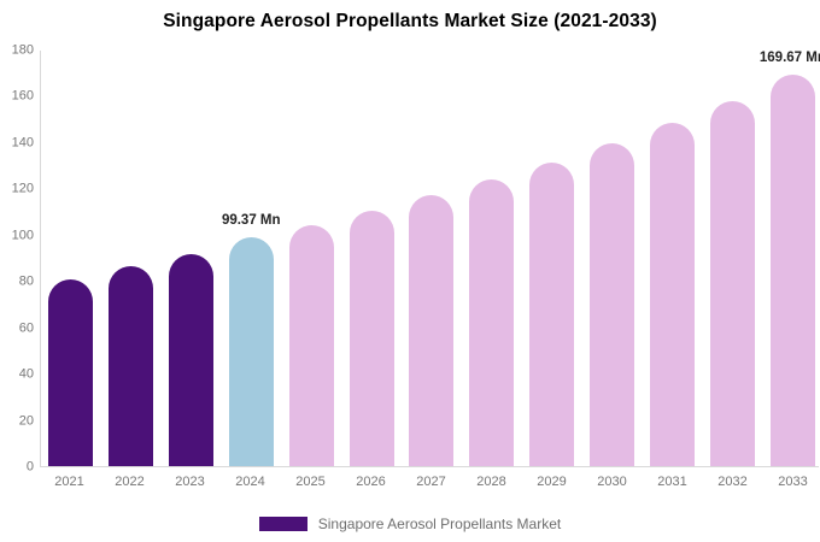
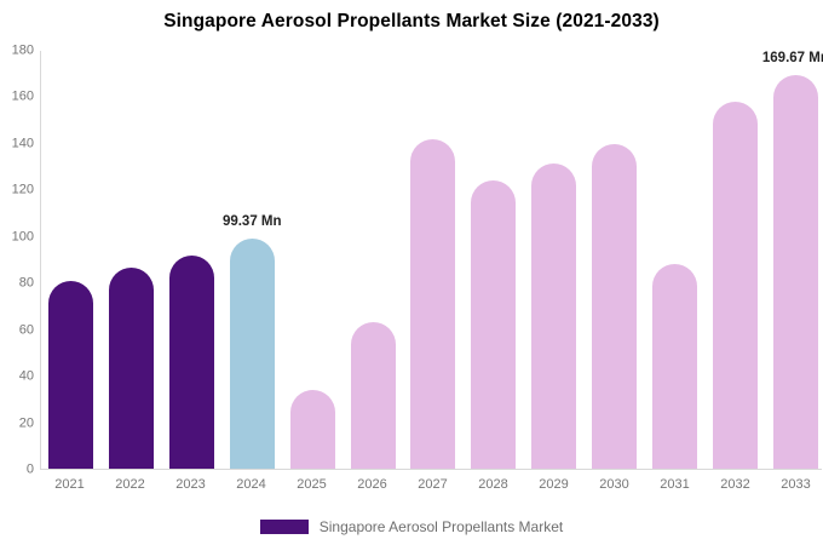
2025: 104 -> 34
2026: 111 -> 63
2027: 117 -> 142
2031: 149 -> 88
